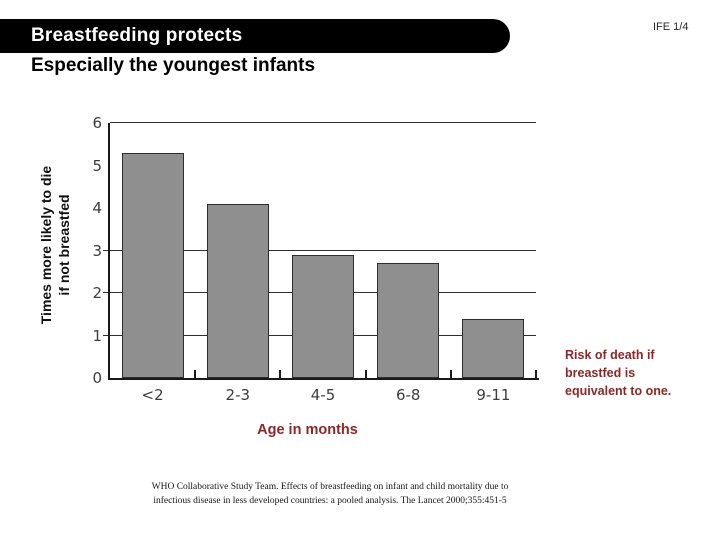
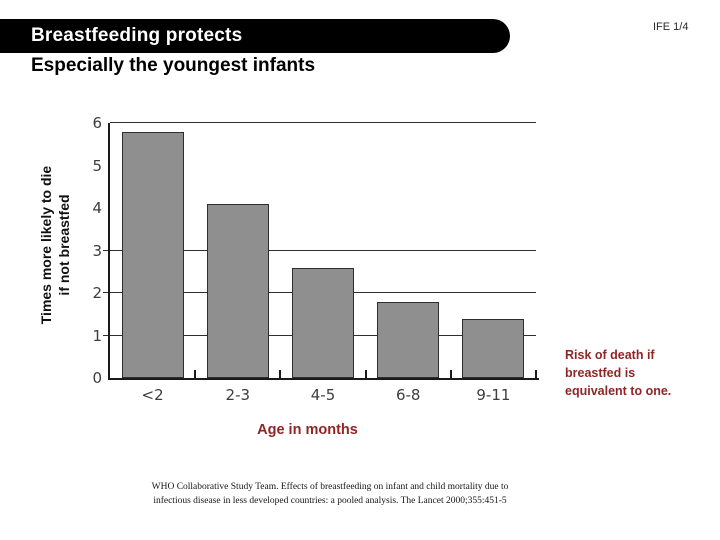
<2: 5.3 -> 5.8
4-5: 2.9 -> 2.6
6-8: 2.7 -> 1.8
